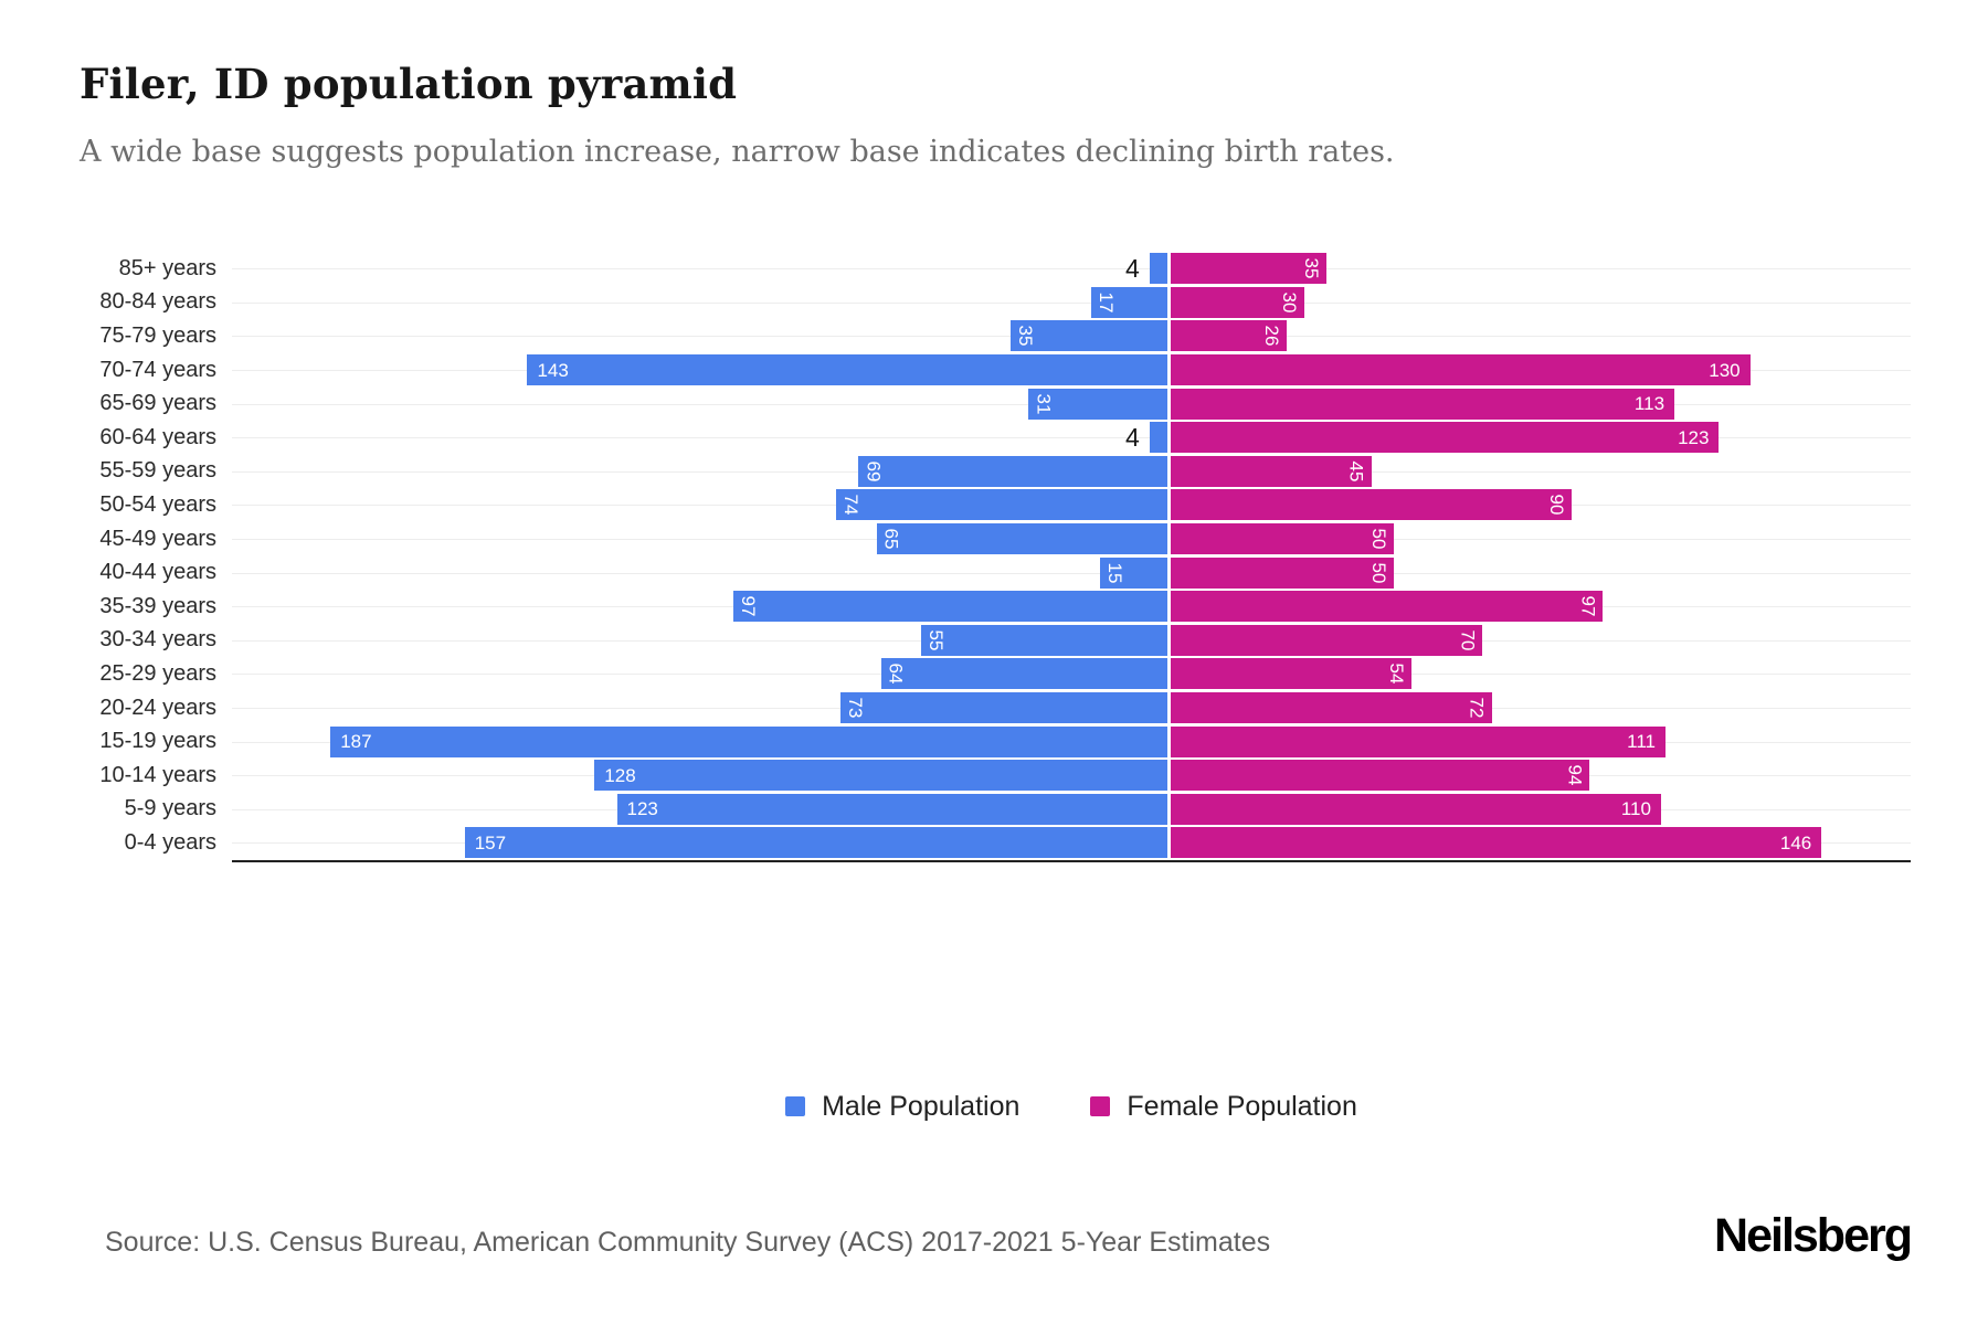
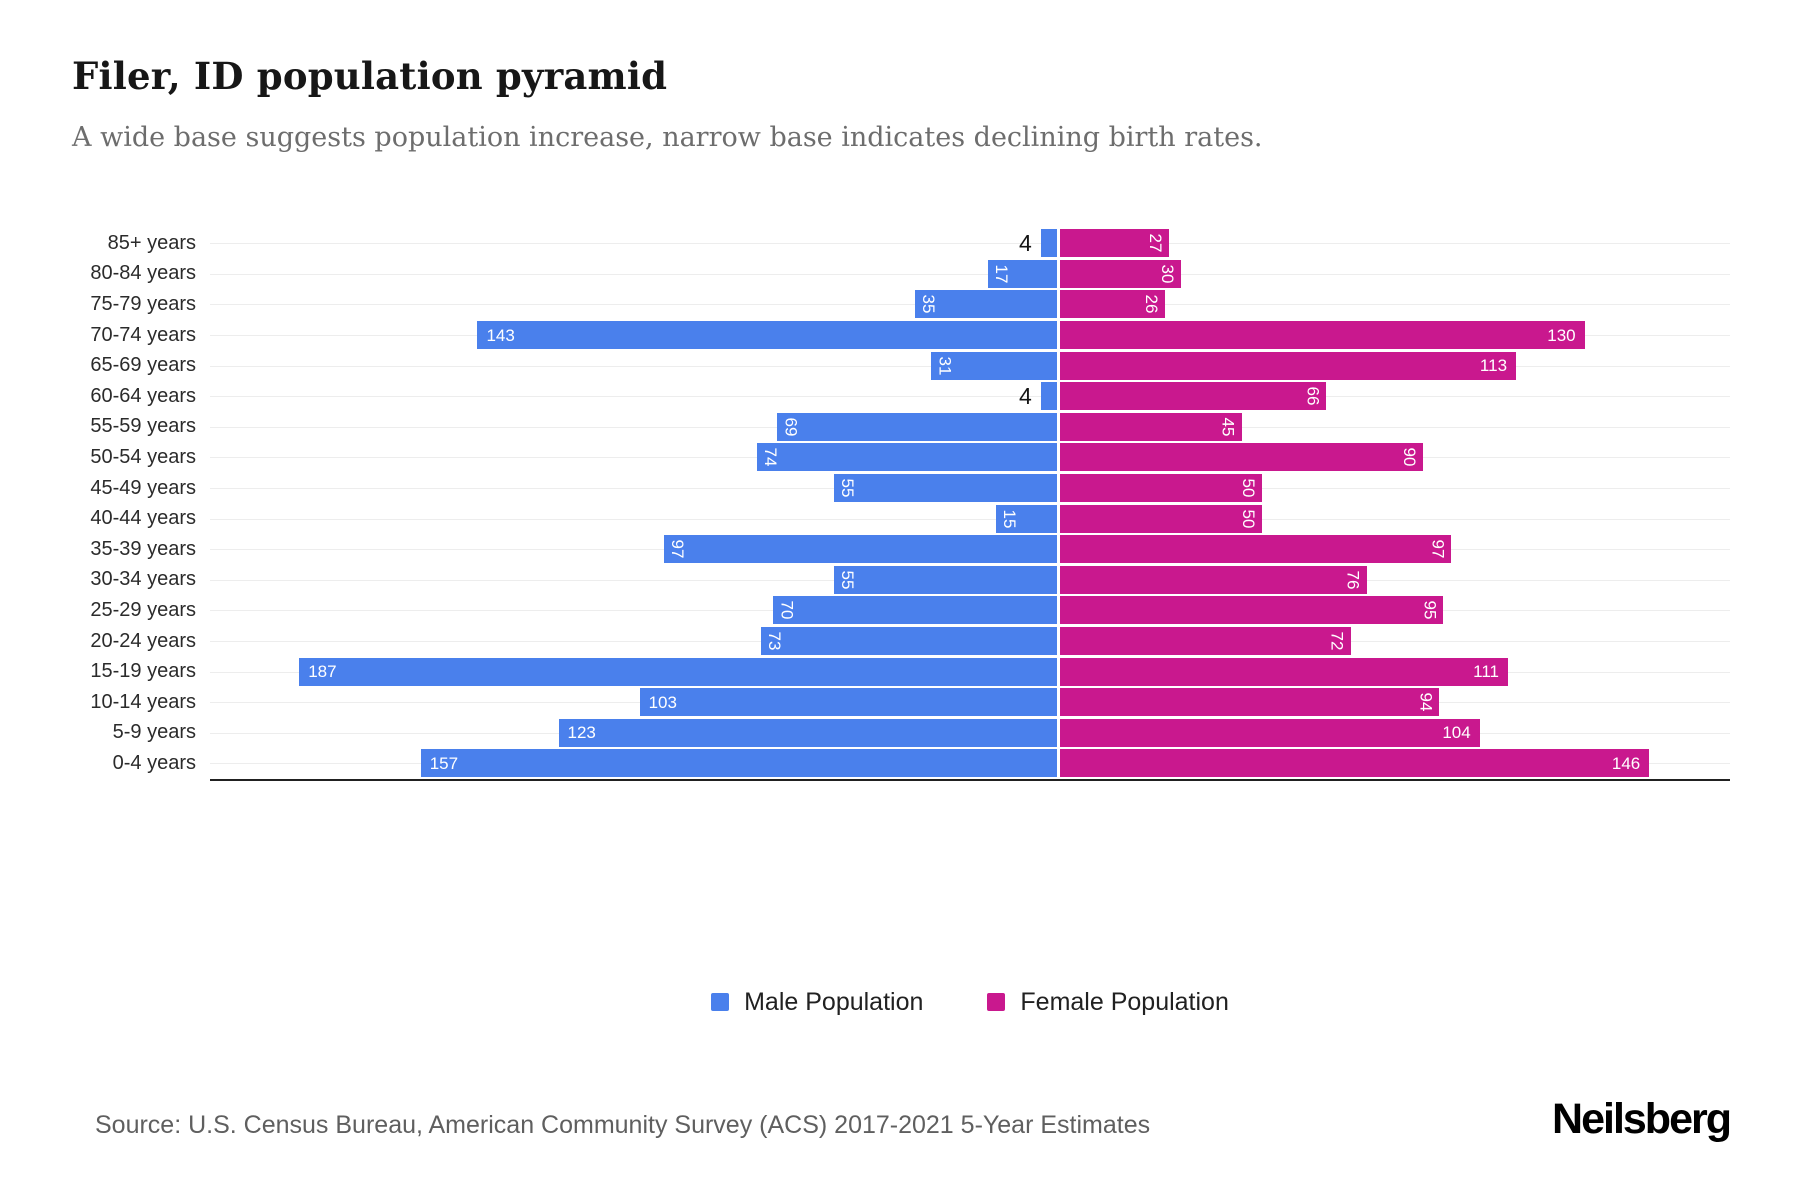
Female Population/85+ years: 35 -> 27
Female Population/60-64 years: 123 -> 66
Male Population/45-49 years: 65 -> 55
Female Population/30-34 years: 70 -> 76
Male Population/25-29 years: 64 -> 70
Female Population/25-29 years: 54 -> 95
Male Population/10-14 years: 128 -> 103
Female Population/5-9 years: 110 -> 104
